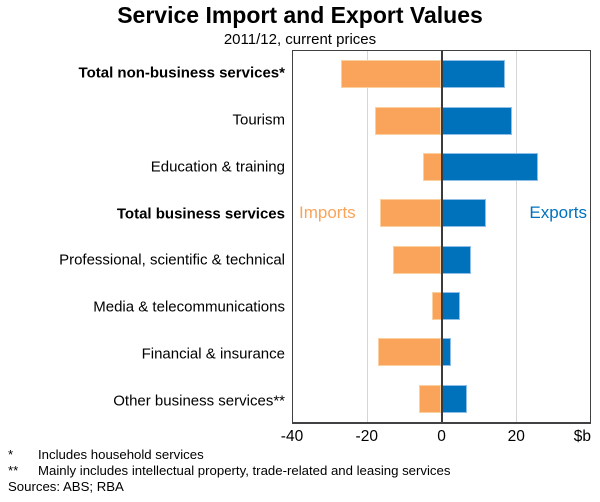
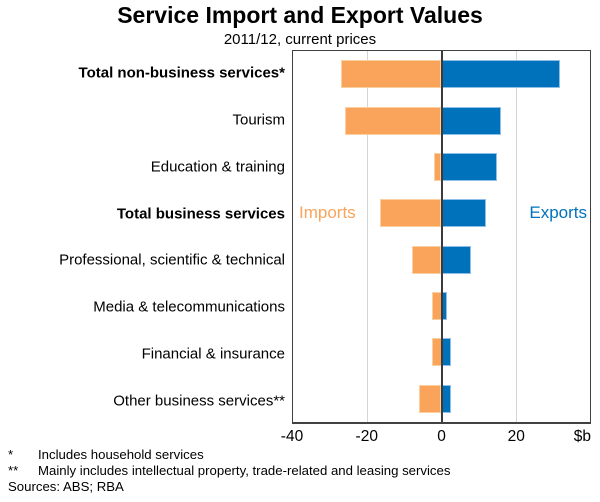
Exports/Total non-business services*: 17 -> 32
Imports/Tourism: -18 -> -26
Exports/Tourism: 19 -> 16
Imports/Education & training: -5 -> -2
Exports/Education & training: 26 -> 15
Imports/Professional, scientific & technical: -13 -> -8
Exports/Media & telecommunications: 5 -> 2
Imports/Financial & insurance: -17 -> -2
Exports/Other business services**: 7 -> 2
